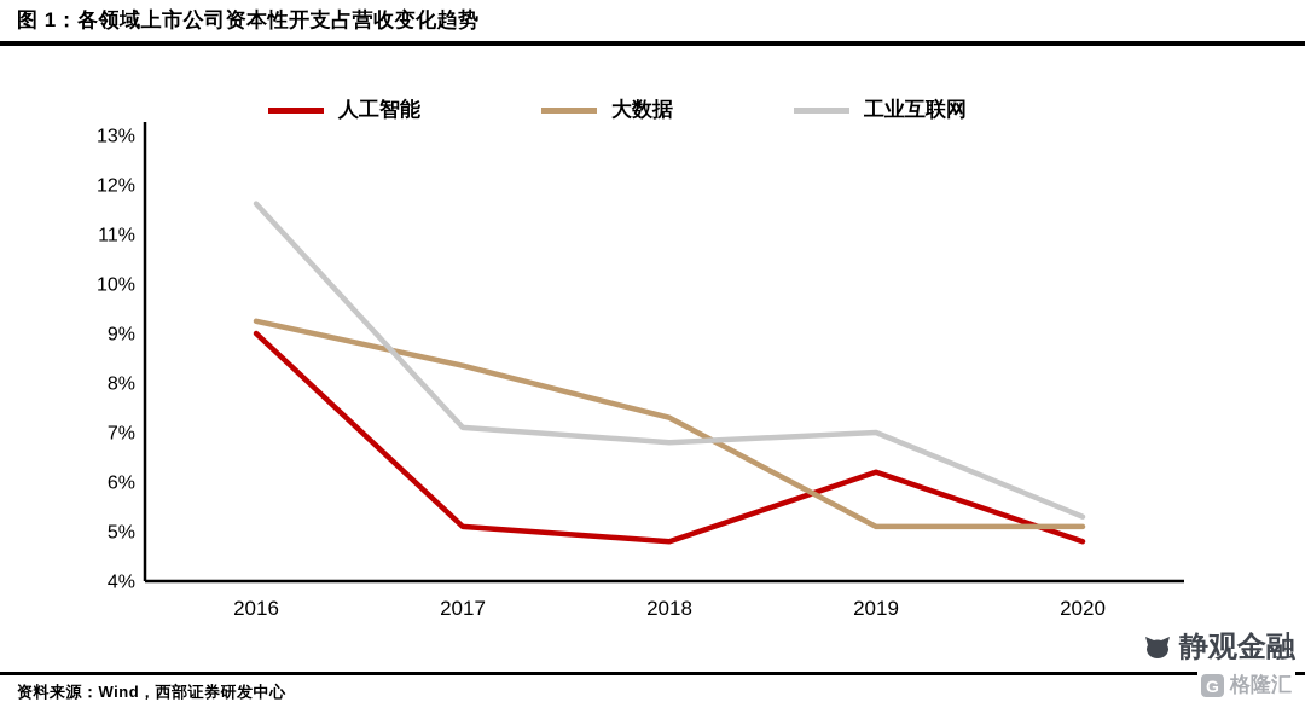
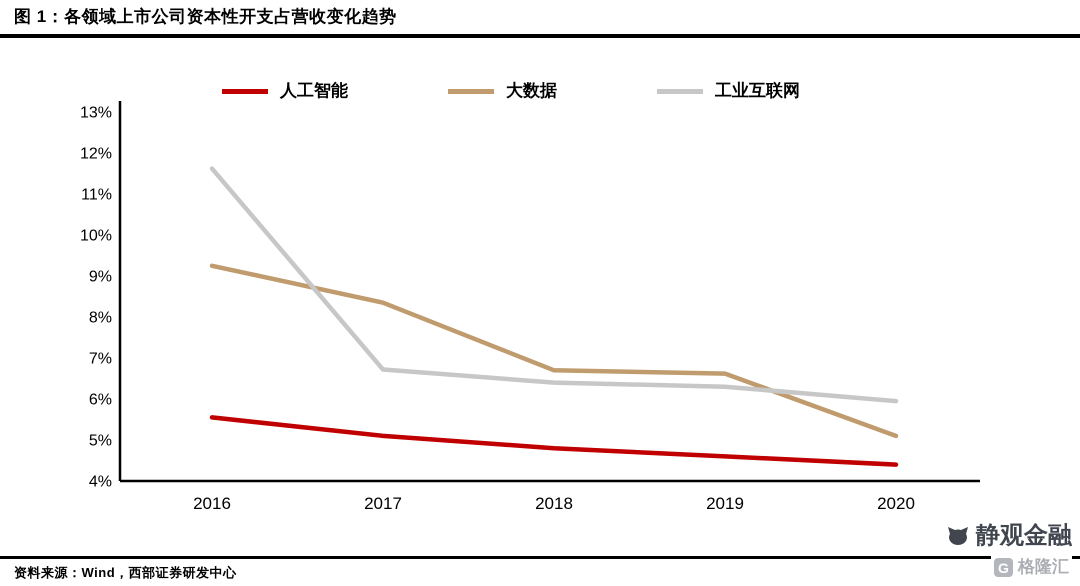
人工智能/2016: 9.0% -> 5.5%
工业互联网/2017: 7.1% -> 6.7%
大数据/2018: 7.3% -> 6.7%
工业互联网/2018: 6.8% -> 6.4%
人工智能/2019: 6.2% -> 4.6%
大数据/2019: 5.1% -> 6.6%
工业互联网/2019: 7.0% -> 6.3%
人工智能/2020: 4.8% -> 4.4%
工业互联网/2020: 5.3% -> 6.0%
